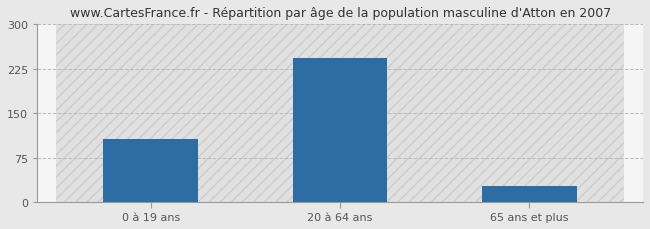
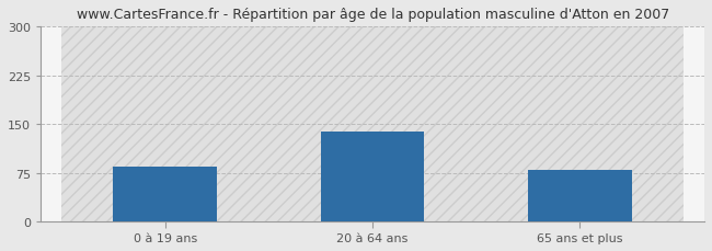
0 à 19 ans: 107 -> 84
20 à 64 ans: 243 -> 138
65 ans et plus: 27 -> 80
